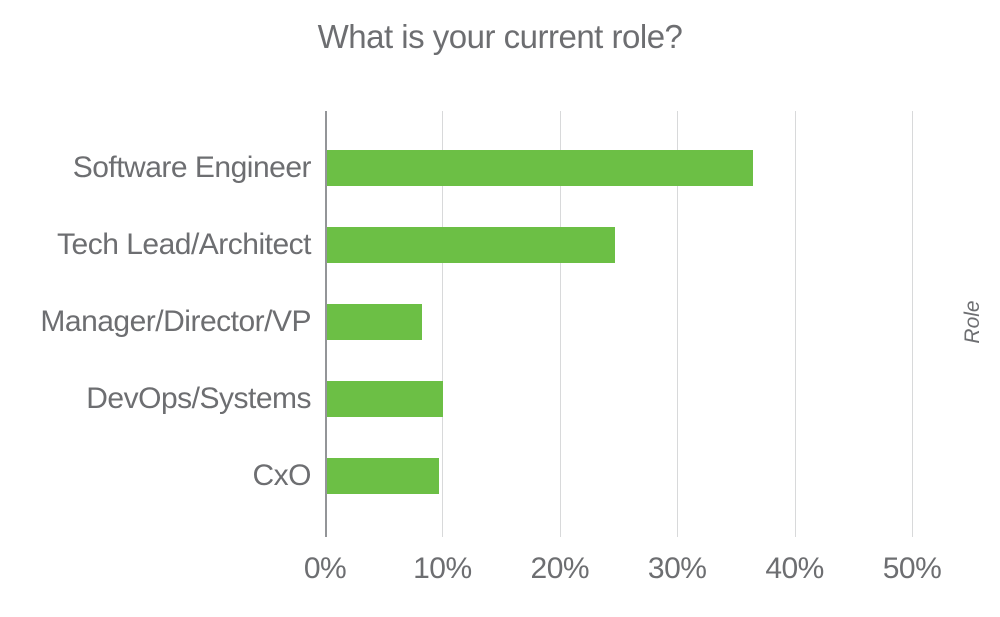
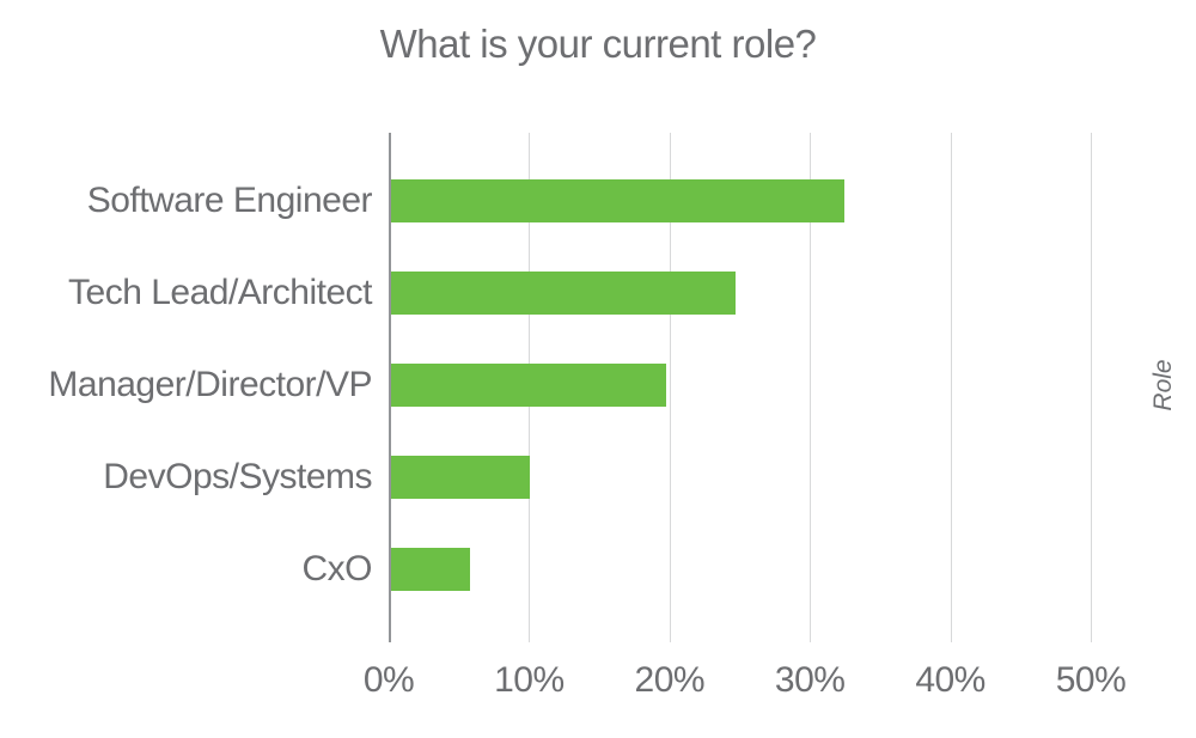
Software Engineer: 36.3% -> 32.3%
Manager/Director/VP: 8.1% -> 19.6%
CxO: 9.5% -> 5.6%
